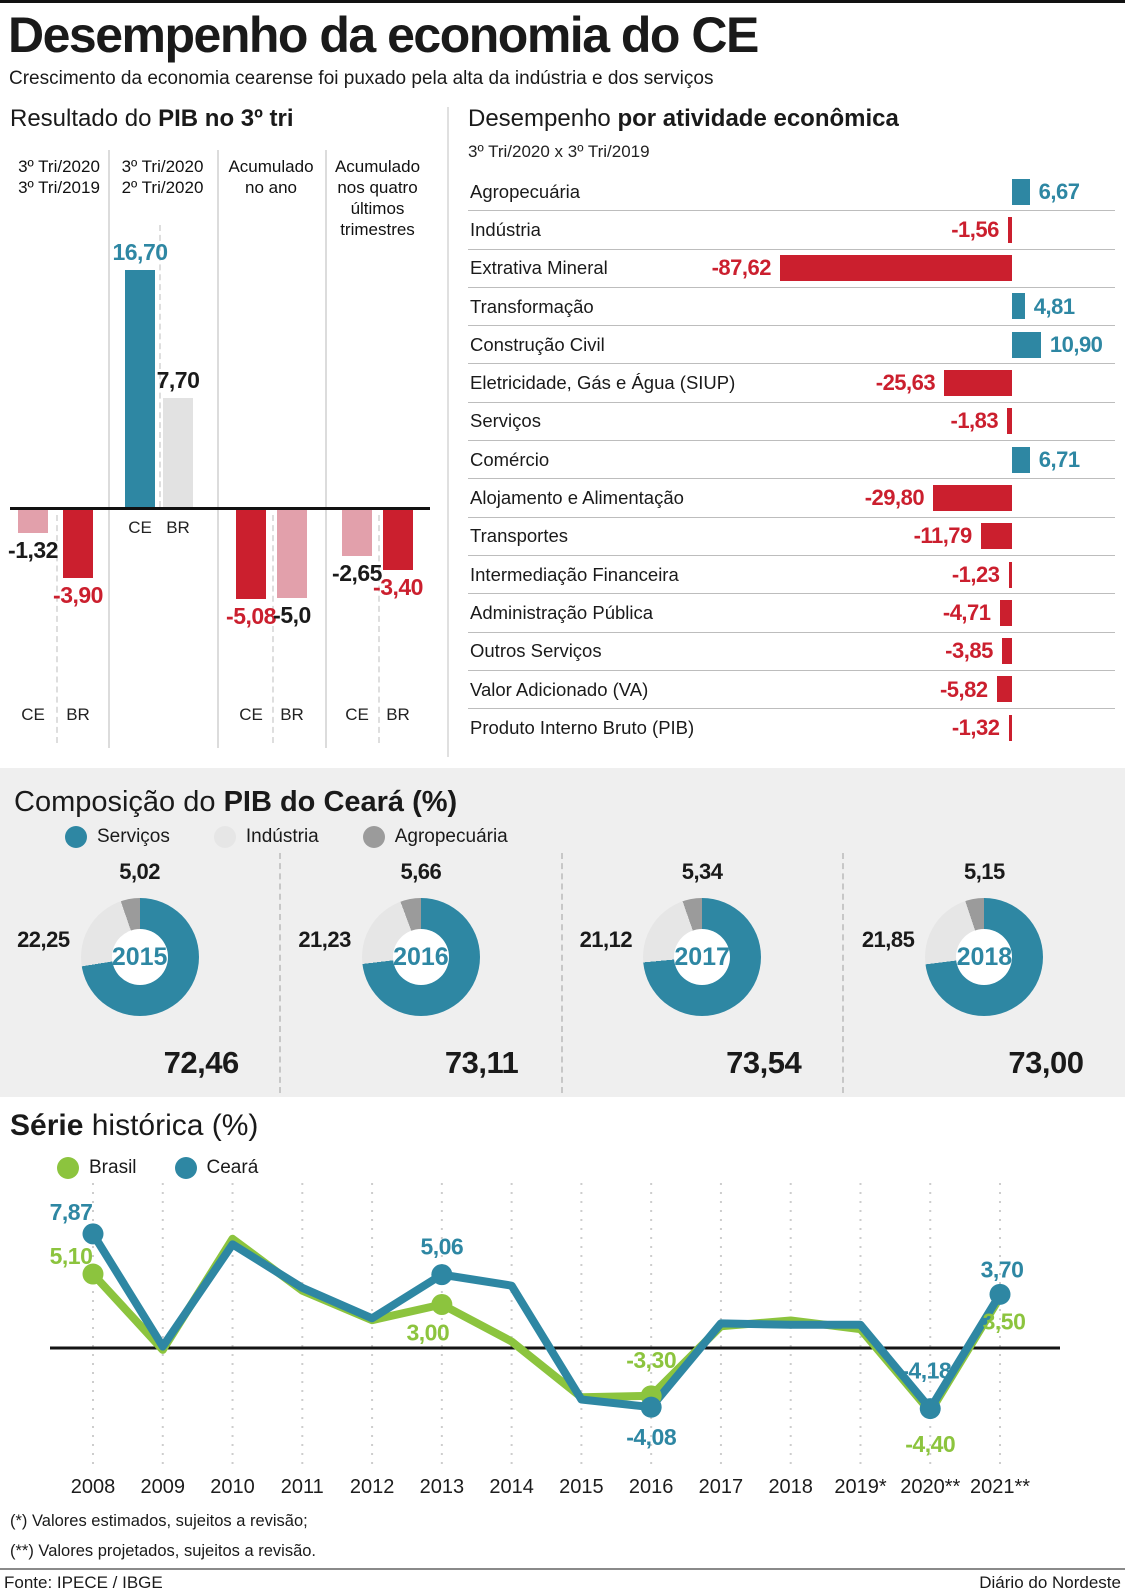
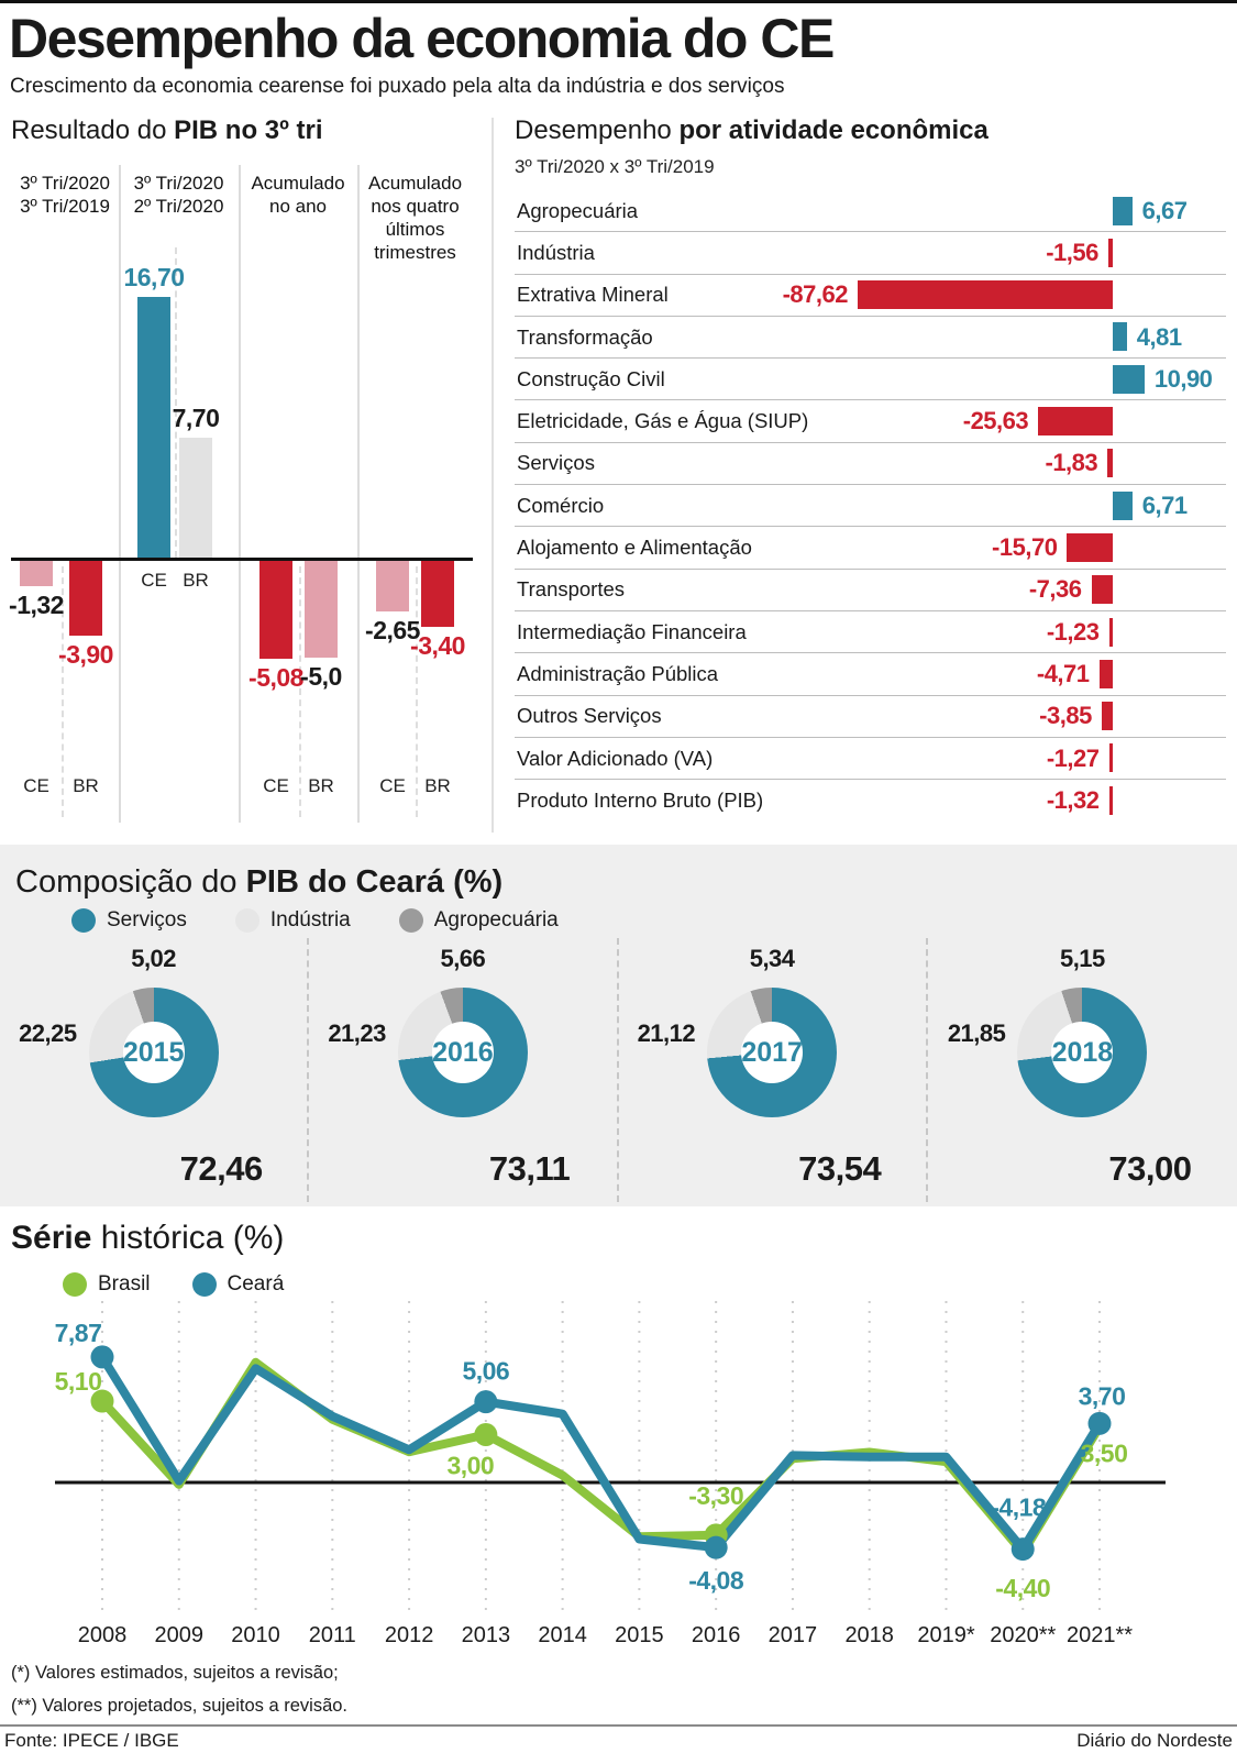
Desempenho por atividade econômica/Alojamento e Alimentação: -29,80 -> -15,70
Desempenho por atividade econômica/Transportes: -11,79 -> -7,36
Desempenho por atividade econômica/Valor Adicionado (VA): -5,82 -> -1,27
